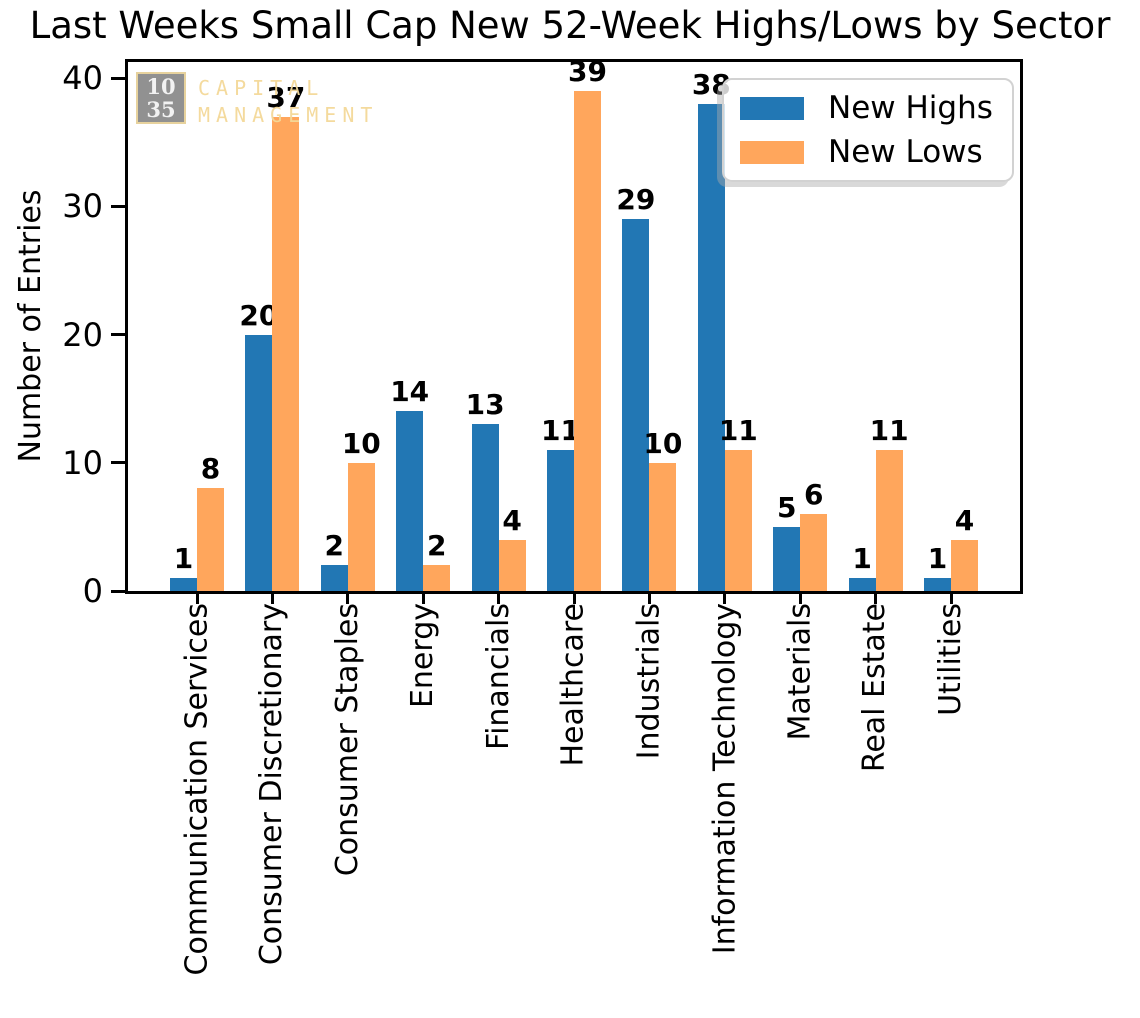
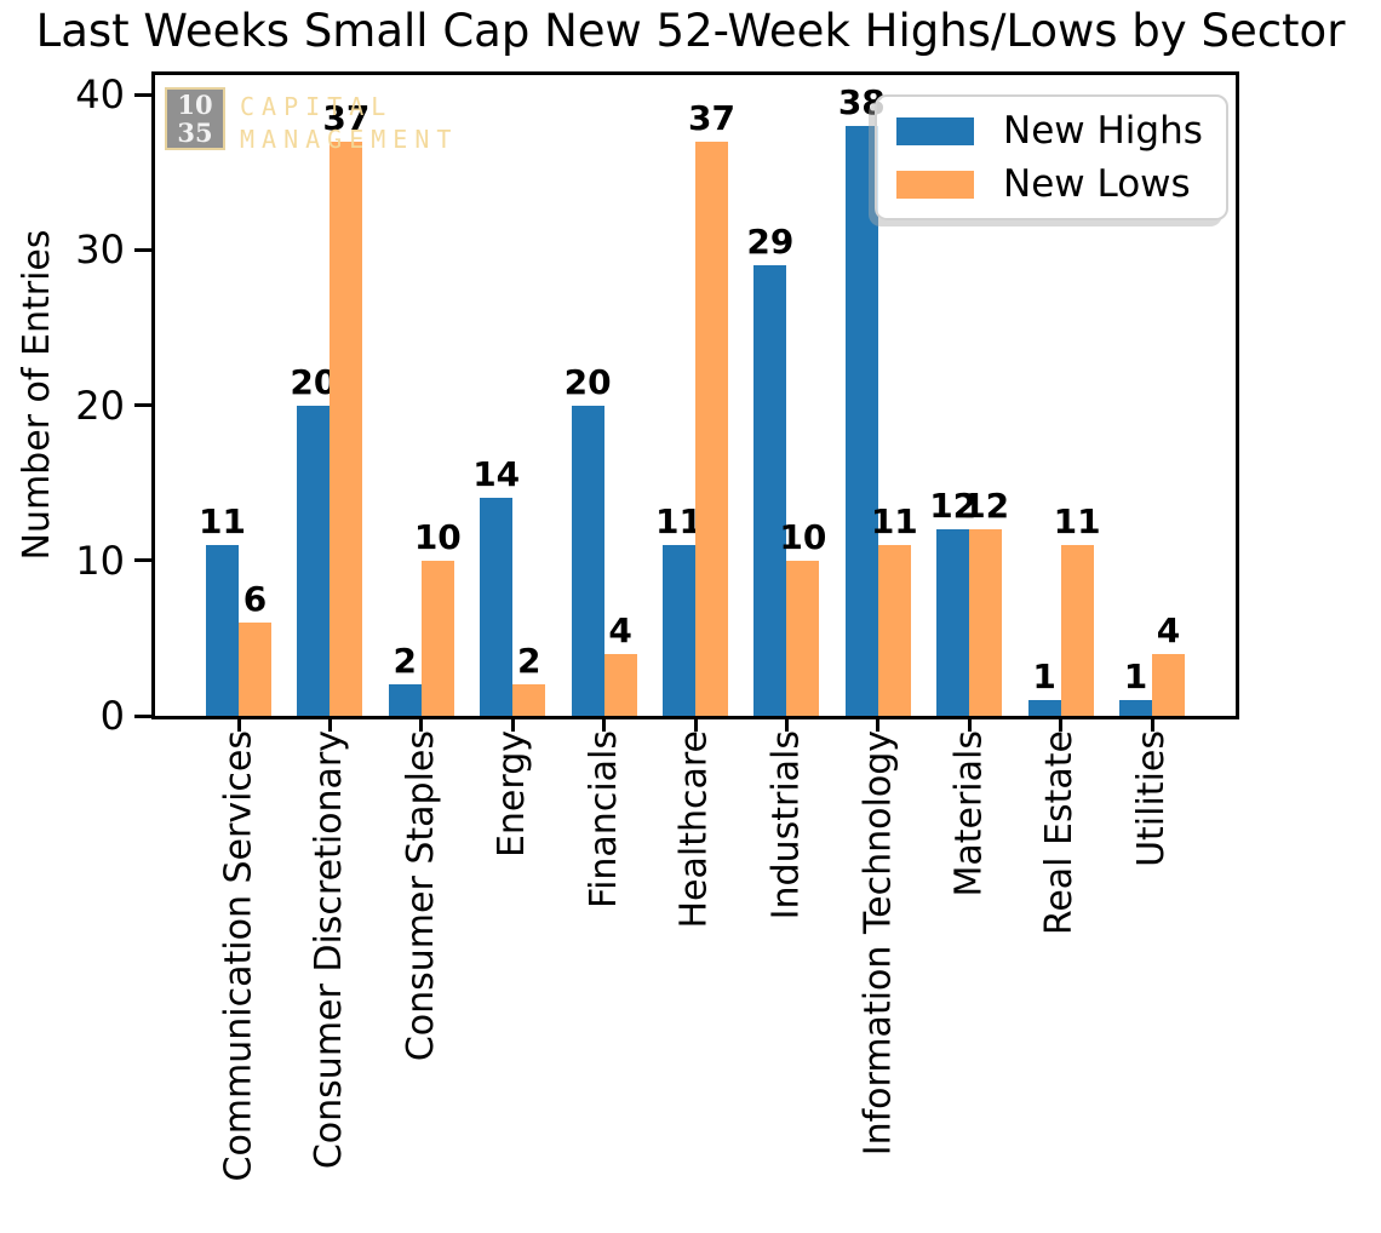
New Highs/Communication Services: 1 -> 11
New Lows/Communication Services: 8 -> 6
New Highs/Financials: 13 -> 20
New Lows/Healthcare: 39 -> 37
New Highs/Materials: 5 -> 12
New Lows/Materials: 6 -> 12
